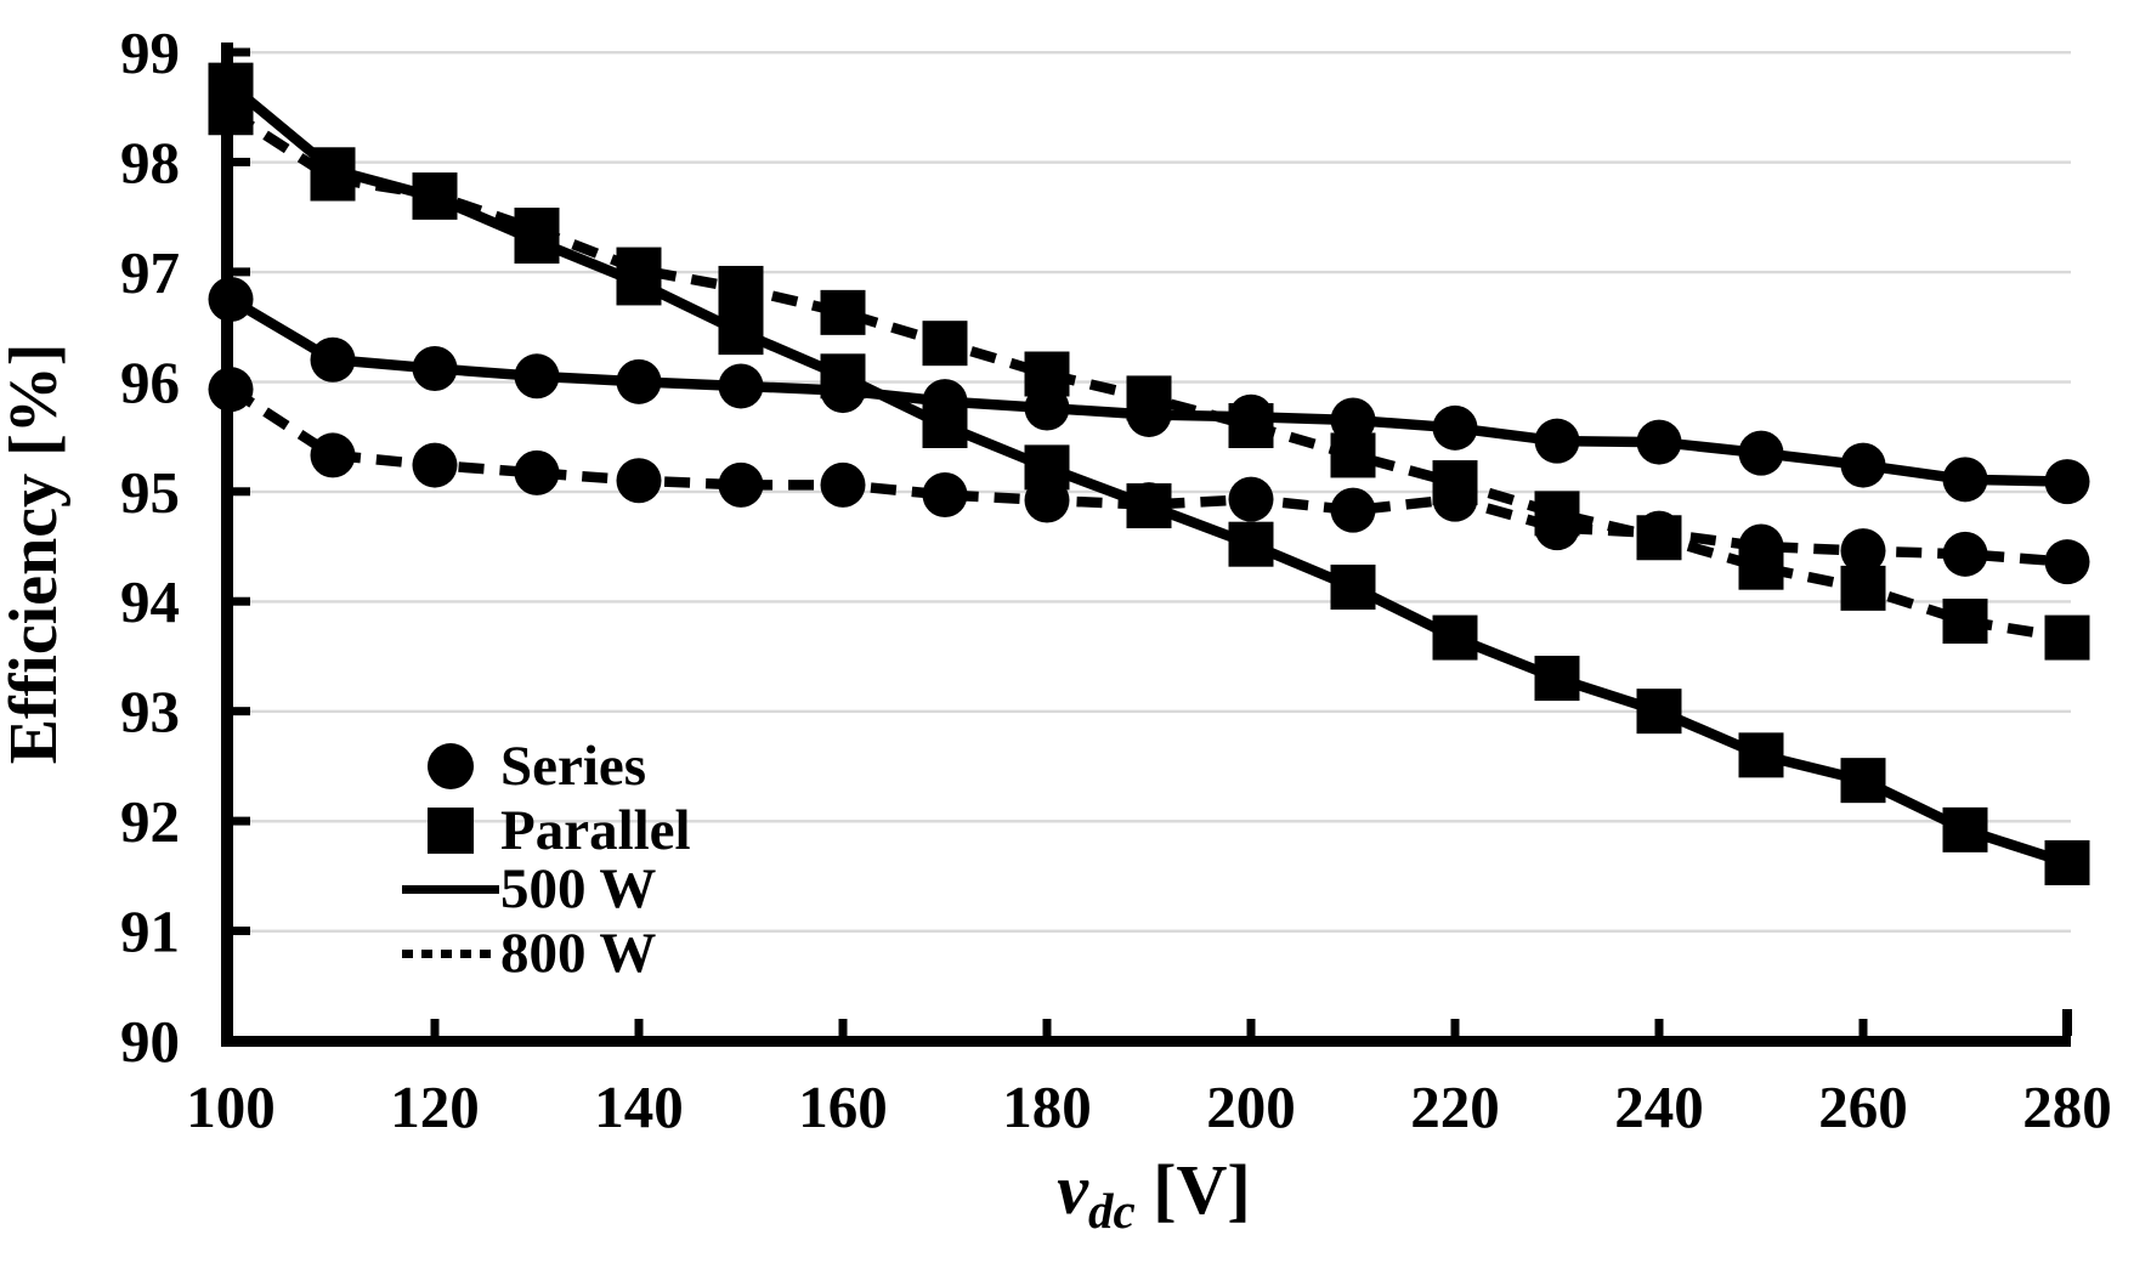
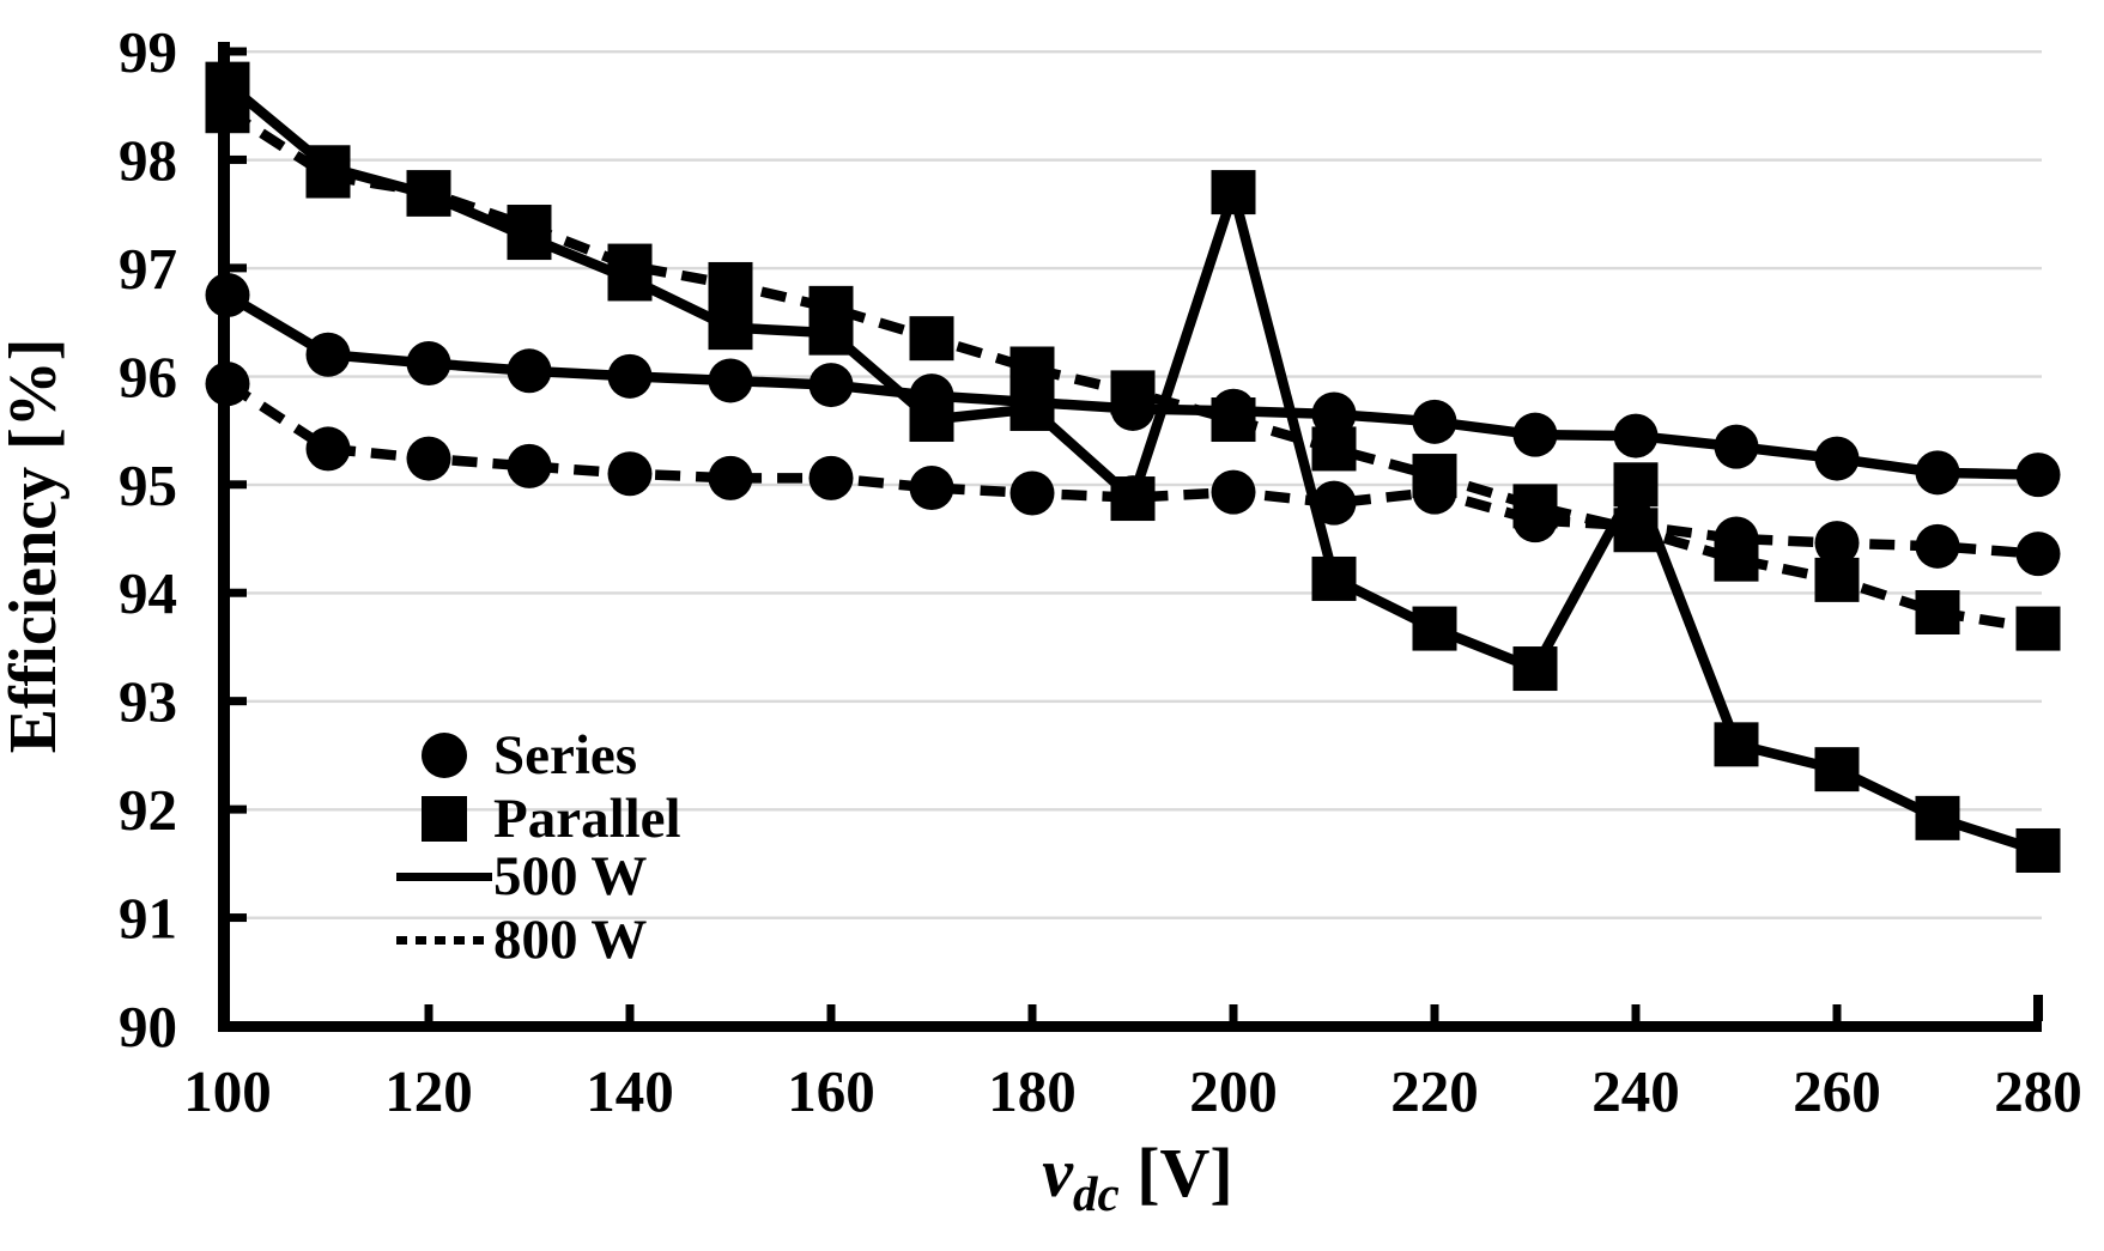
Parallel 500 W/160: 96.0 -> 96.4
Parallel 500 W/180: 95.2 -> 95.7
Parallel 500 W/200: 94.5 -> 97.7
Parallel 500 W/240: 93.0 -> 95.0
